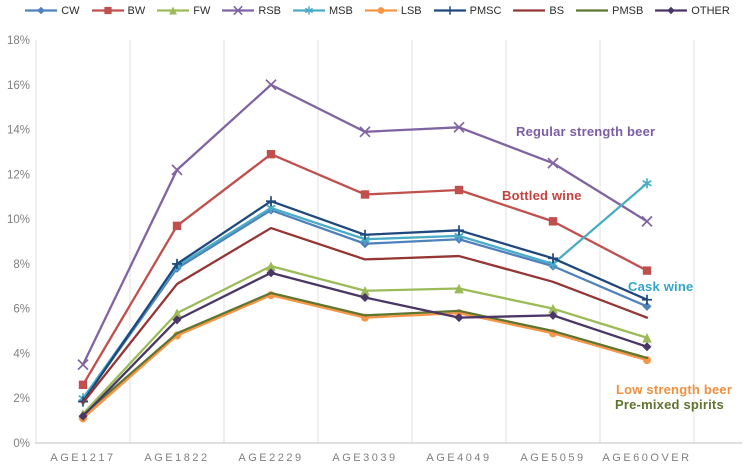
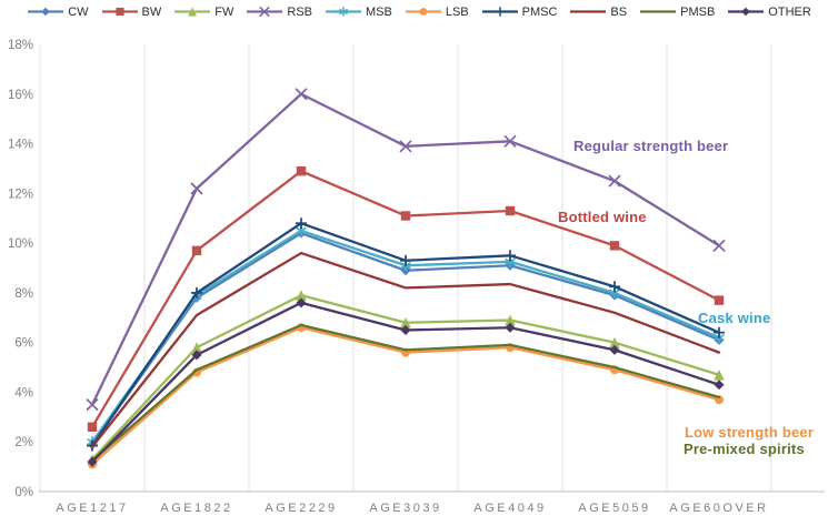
OTHER/AGE4049: 5.6% -> 6.6%
MSB/AGE60OVER: 11.6% -> 6.2%
